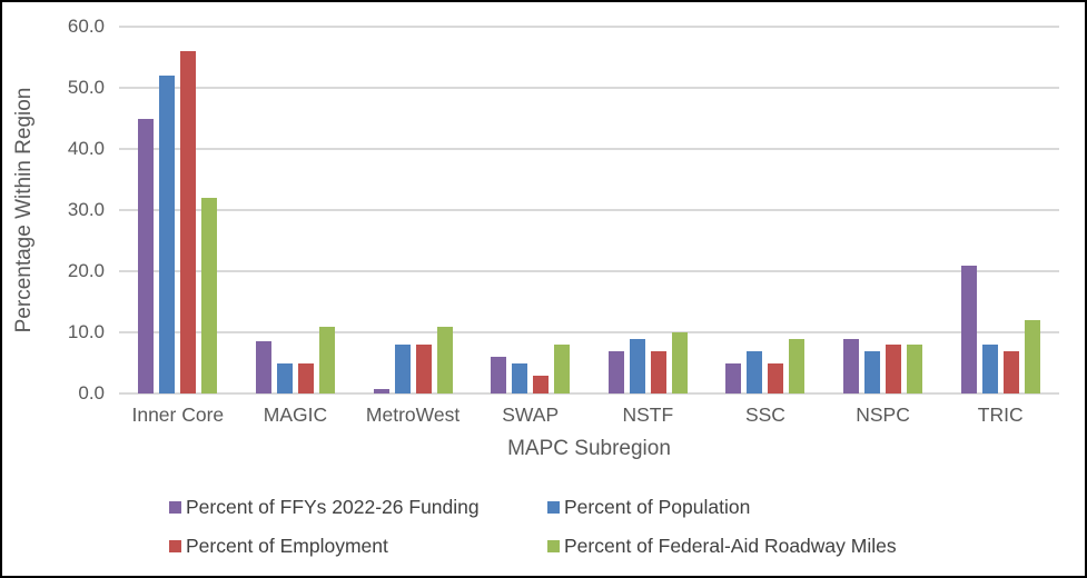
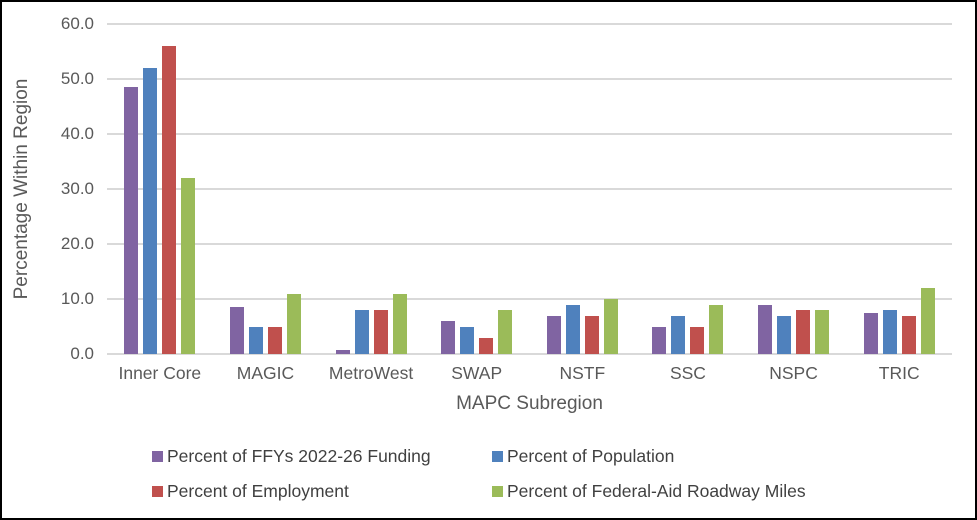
Percent of FFYs 2022-26 Funding/Inner Core: 45 -> 48
Percent of FFYs 2022-26 Funding/TRIC: 21 -> 8
